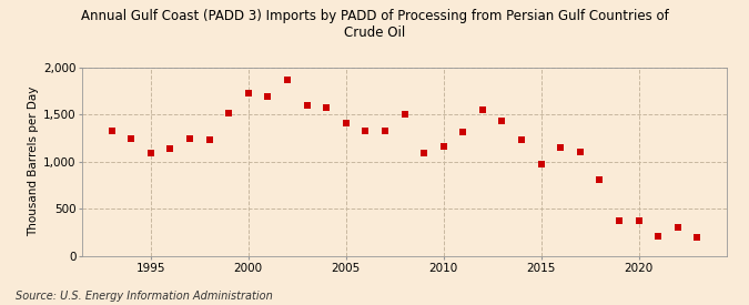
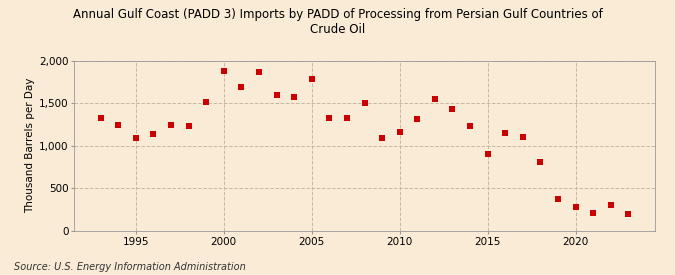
2000: 1,720 -> 1,880
2005: 1,410 -> 1,780
2015: 970 -> 900
2020: 380 -> 280
